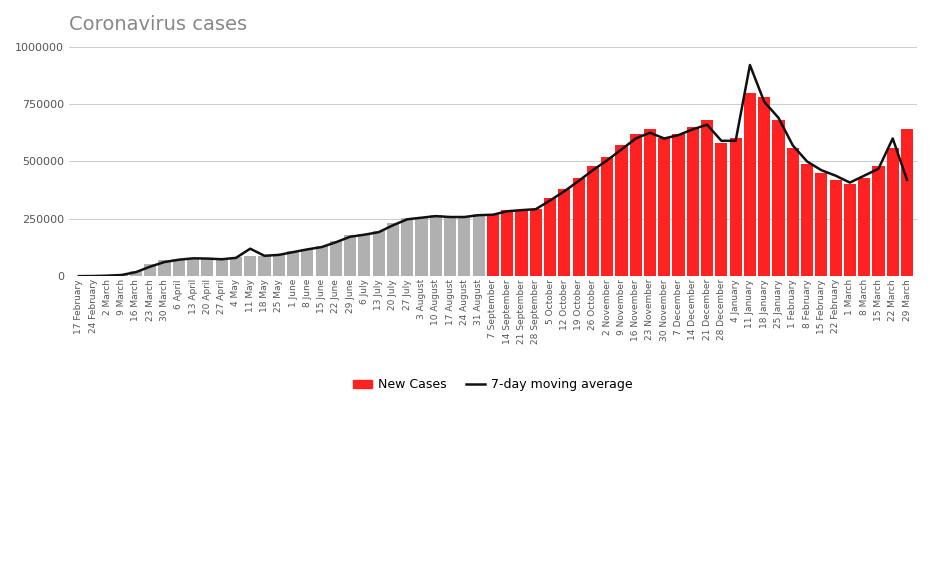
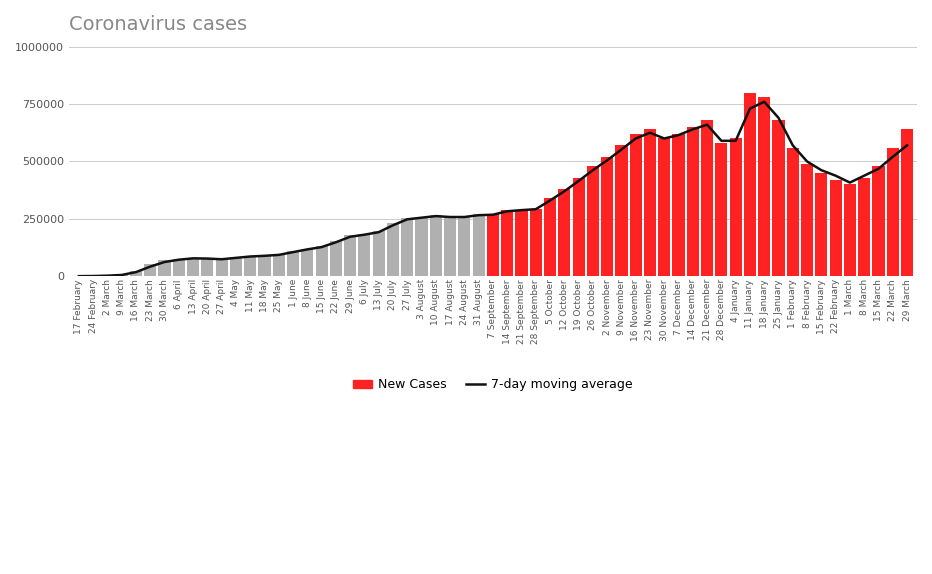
7-day moving average/11 May: 120000 -> 86000
7-day moving average/11 January: 920000 -> 730000
7-day moving average/22 March: 600000 -> 520000
7-day moving average/29 March: 420000 -> 570000
